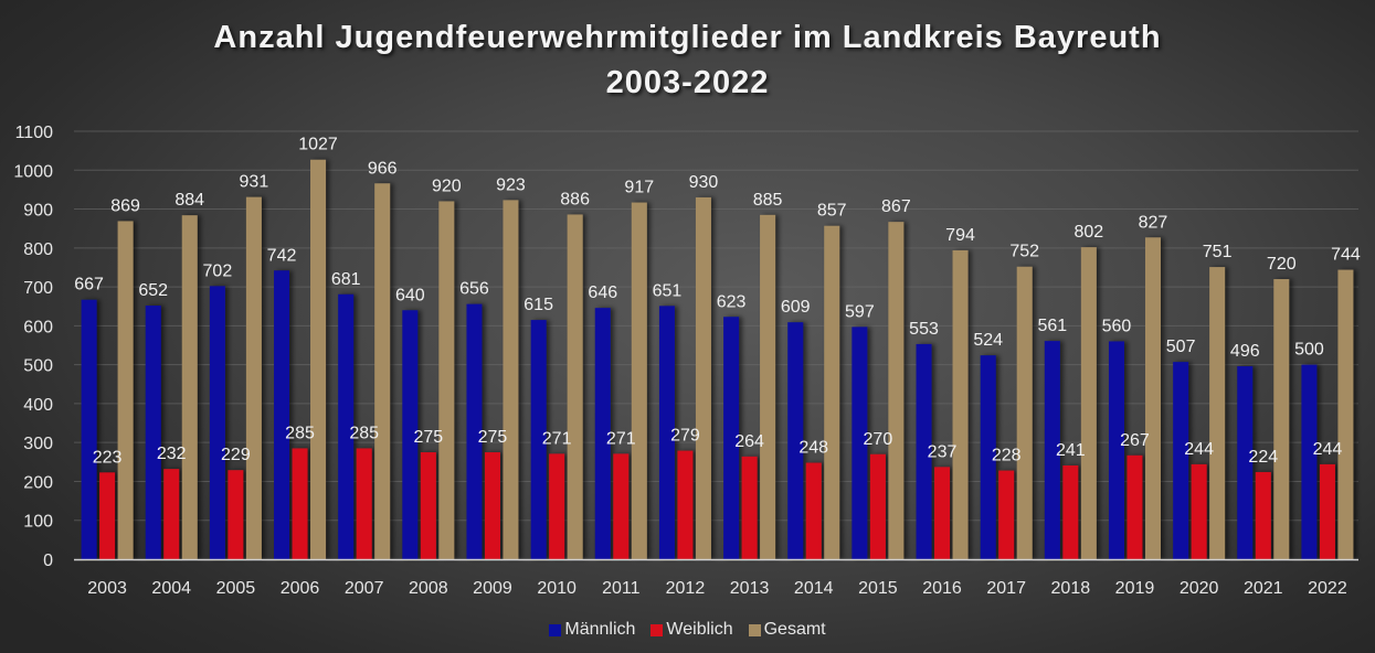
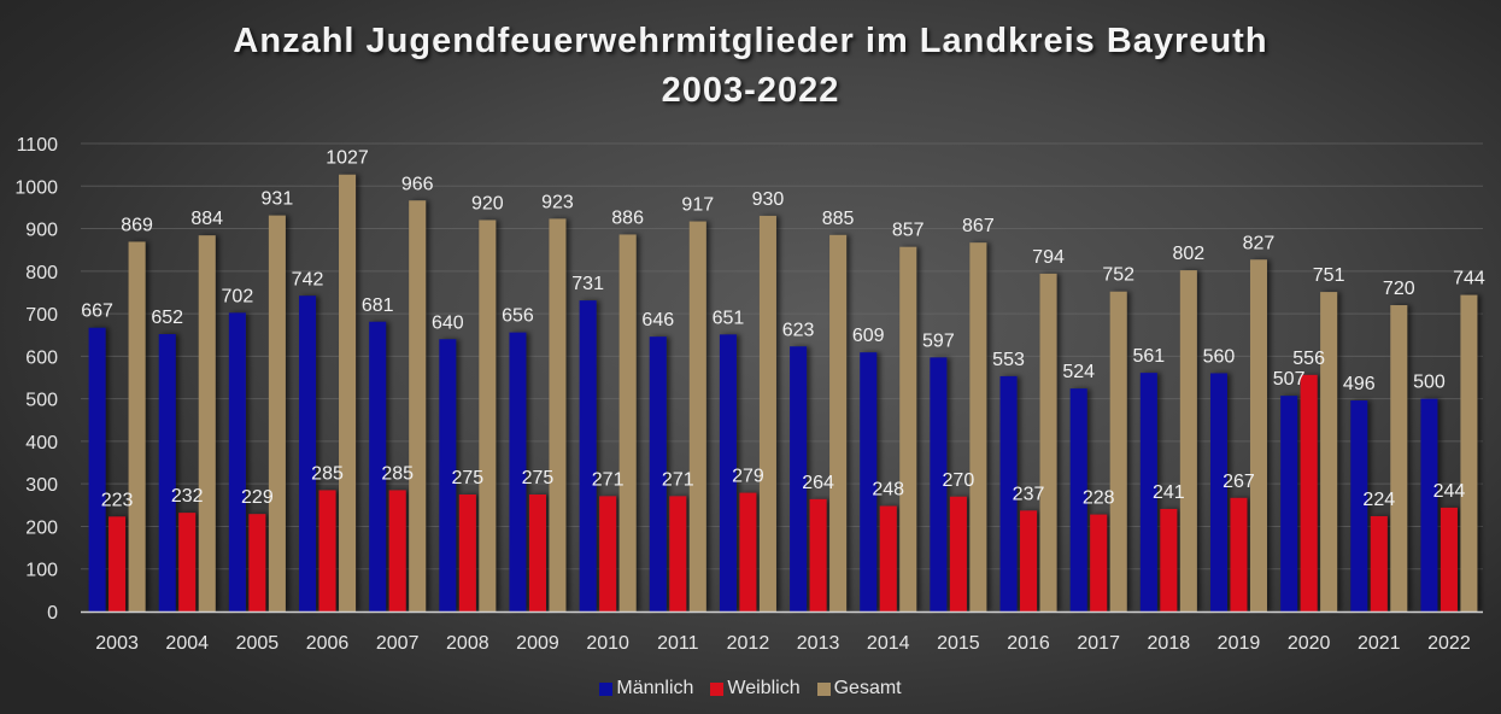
Männlich/2010: 615 -> 731
Weiblich/2020: 244 -> 556
